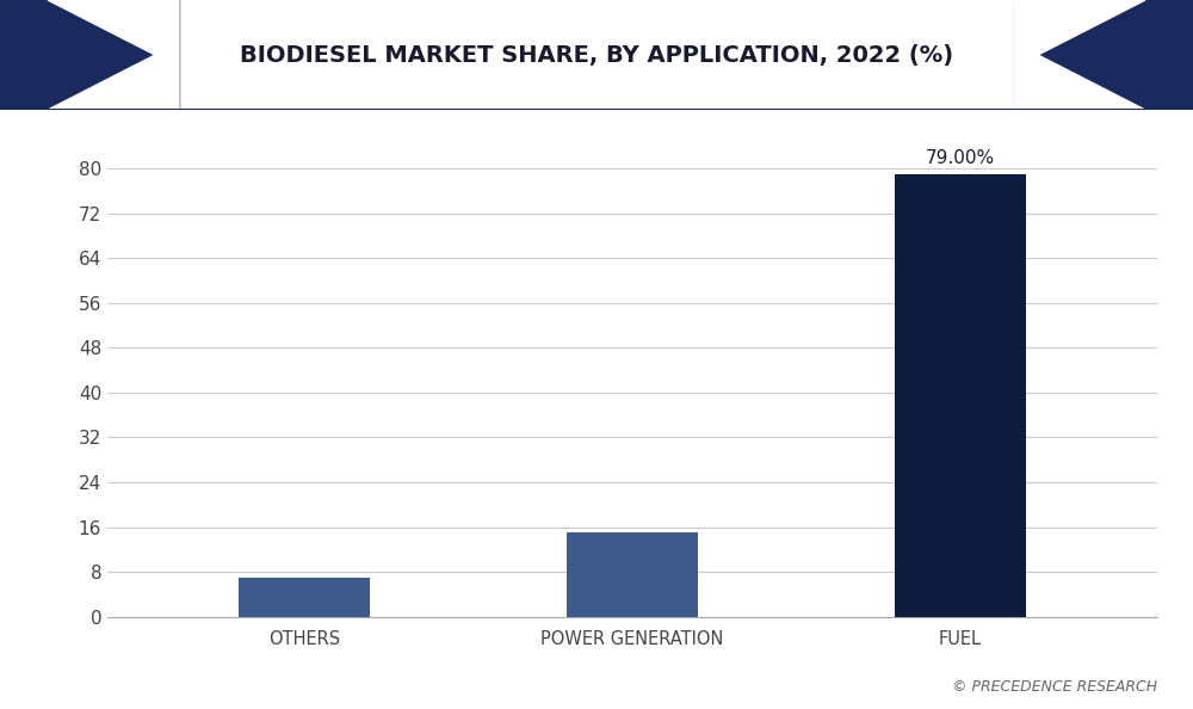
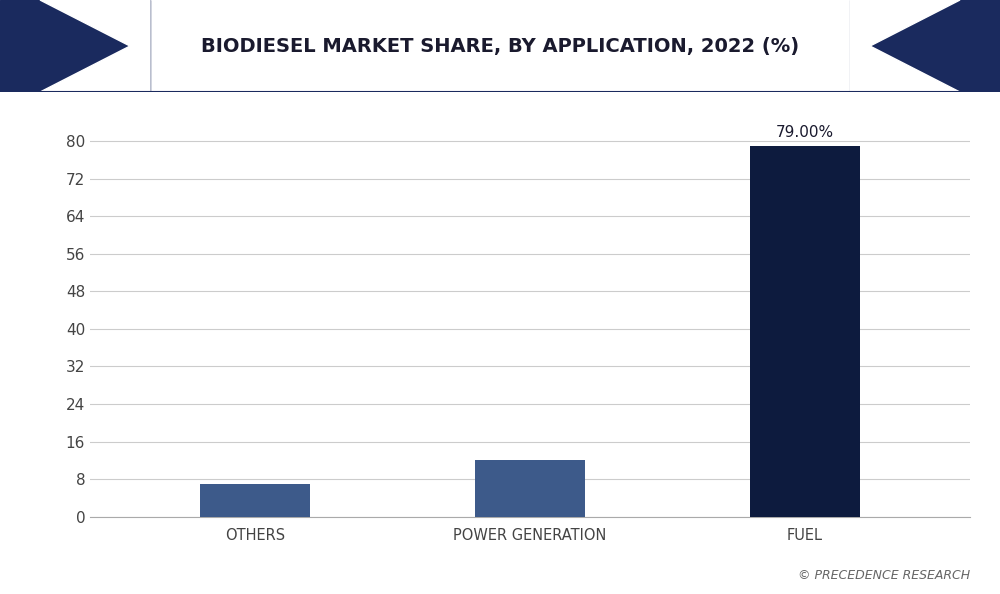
POWER GENERATION: 15 -> 12
